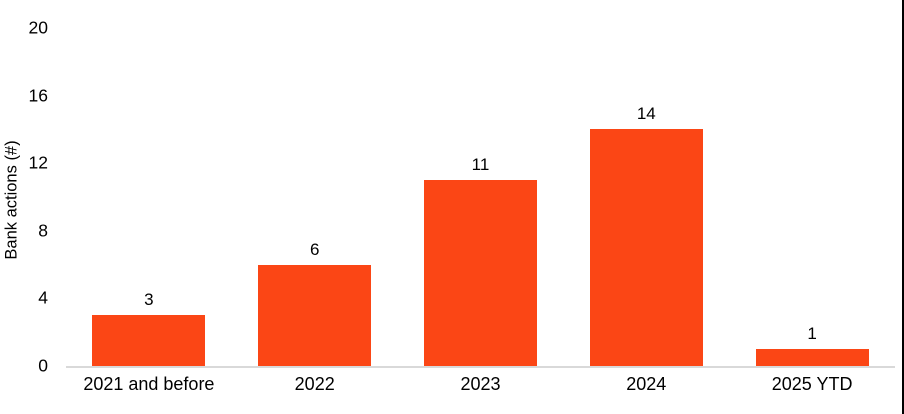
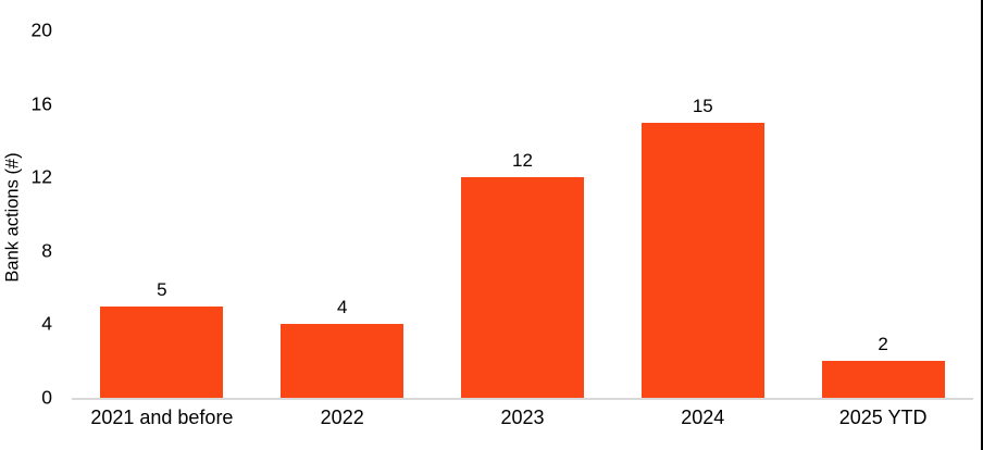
2021 and before: 3 -> 5
2022: 6 -> 4
2023: 11 -> 12
2024: 14 -> 15
2025 YTD: 1 -> 2
